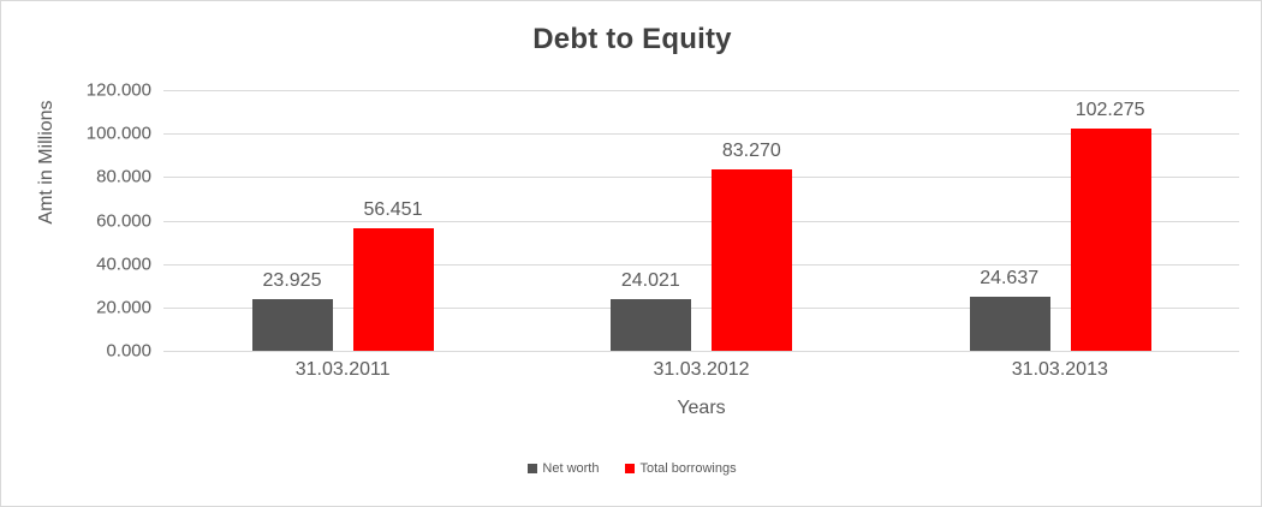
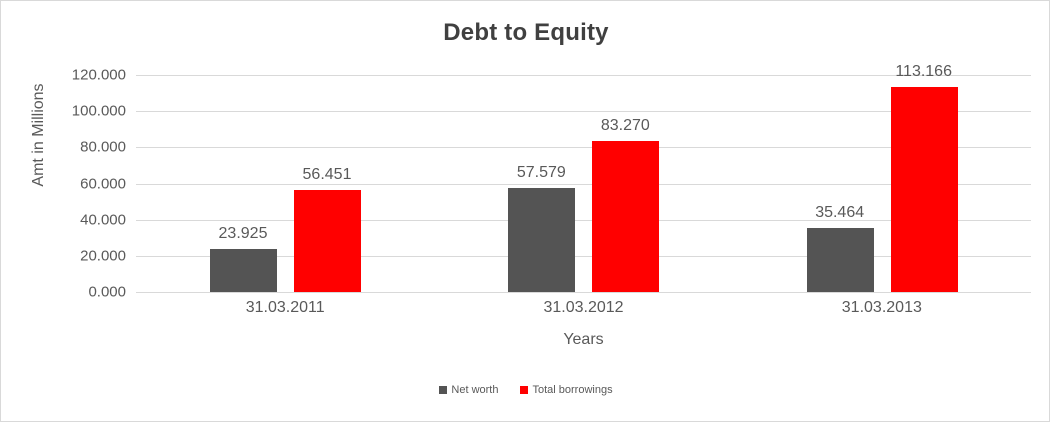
Net worth/31.03.2012: 24.021 -> 57.579
Net worth/31.03.2013: 24.637 -> 35.464
Total borrowings/31.03.2013: 102.275 -> 113.166
